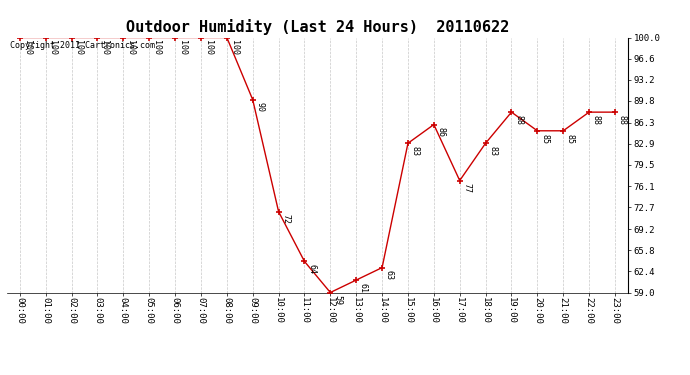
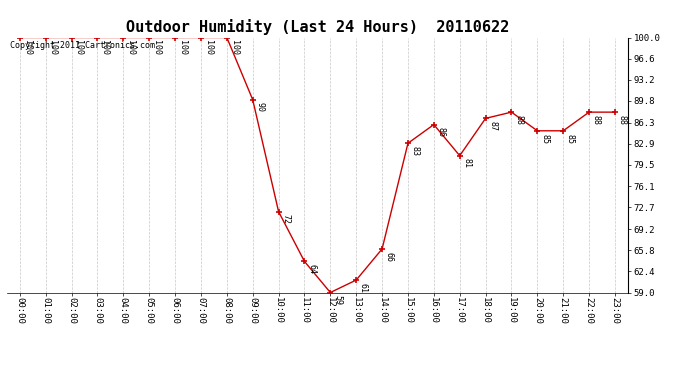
14:00: 63 -> 66
17:00: 77 -> 81
18:00: 83 -> 87
